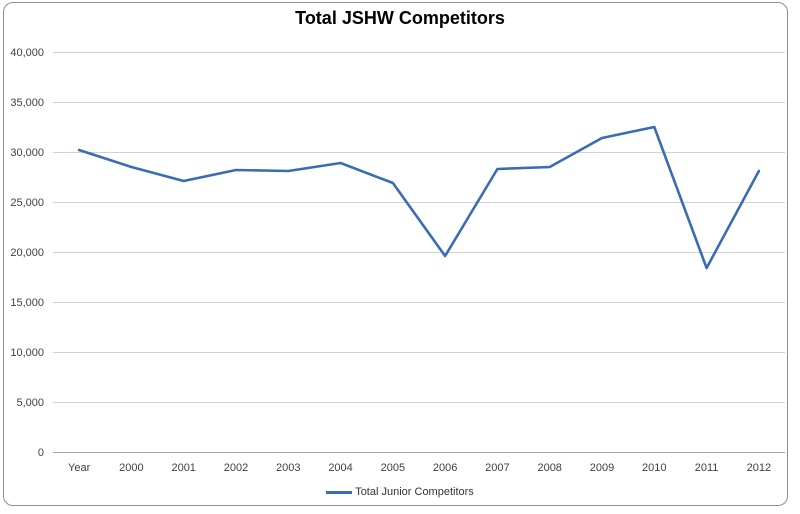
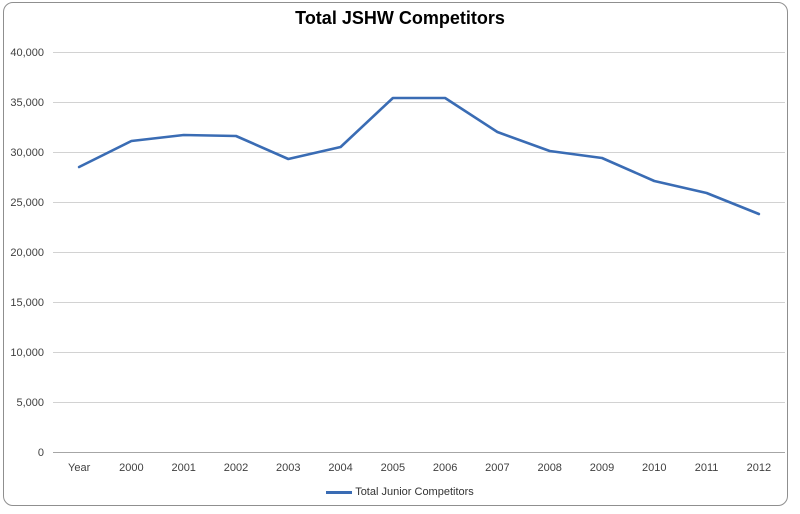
Year: 30200 -> 28500
2000: 28500 -> 31100
2001: 27100 -> 31700
2002: 28200 -> 31600
2003: 28100 -> 29300
2004: 28900 -> 30500
2005: 26900 -> 35400
2006: 19600 -> 35400
2007: 28300 -> 32000
2008: 28500 -> 30100
2009: 31400 -> 29400
2010: 32500 -> 27100
2011: 18400 -> 25900
2012: 28100 -> 23800
